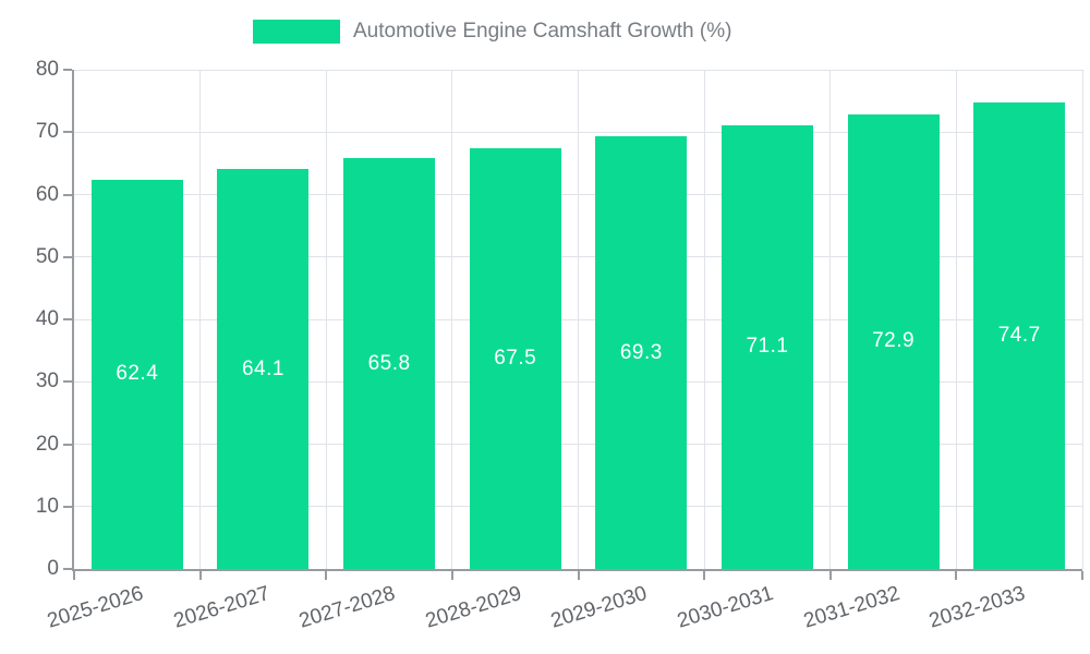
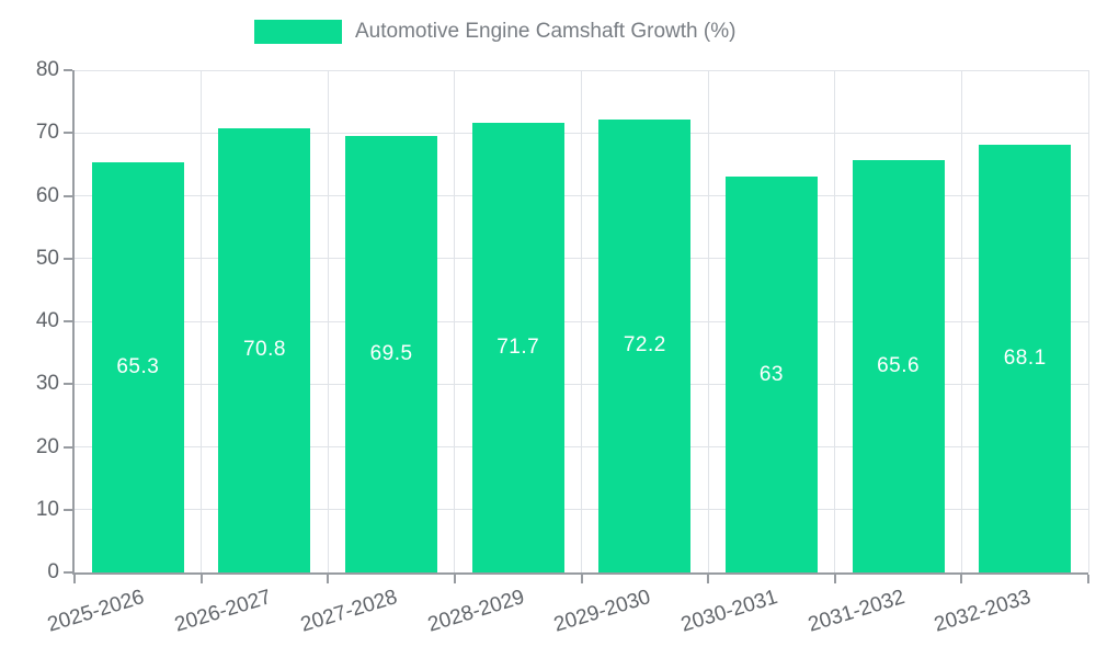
2025-2026: 62.4 -> 65.3
2026-2027: 64.1 -> 70.8
2027-2028: 65.8 -> 69.5
2028-2029: 67.5 -> 71.7
2029-2030: 69.3 -> 72.2
2030-2031: 71.1 -> 63
2031-2032: 72.9 -> 65.6
2032-2033: 74.7 -> 68.1
